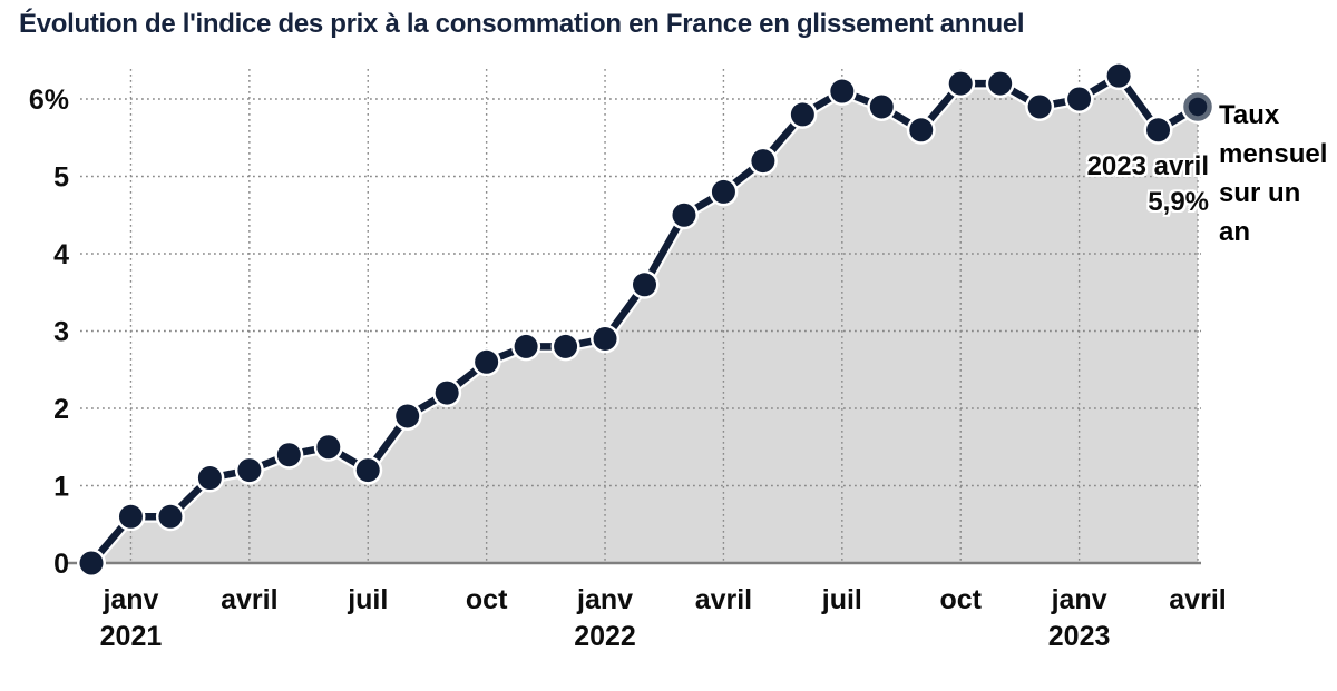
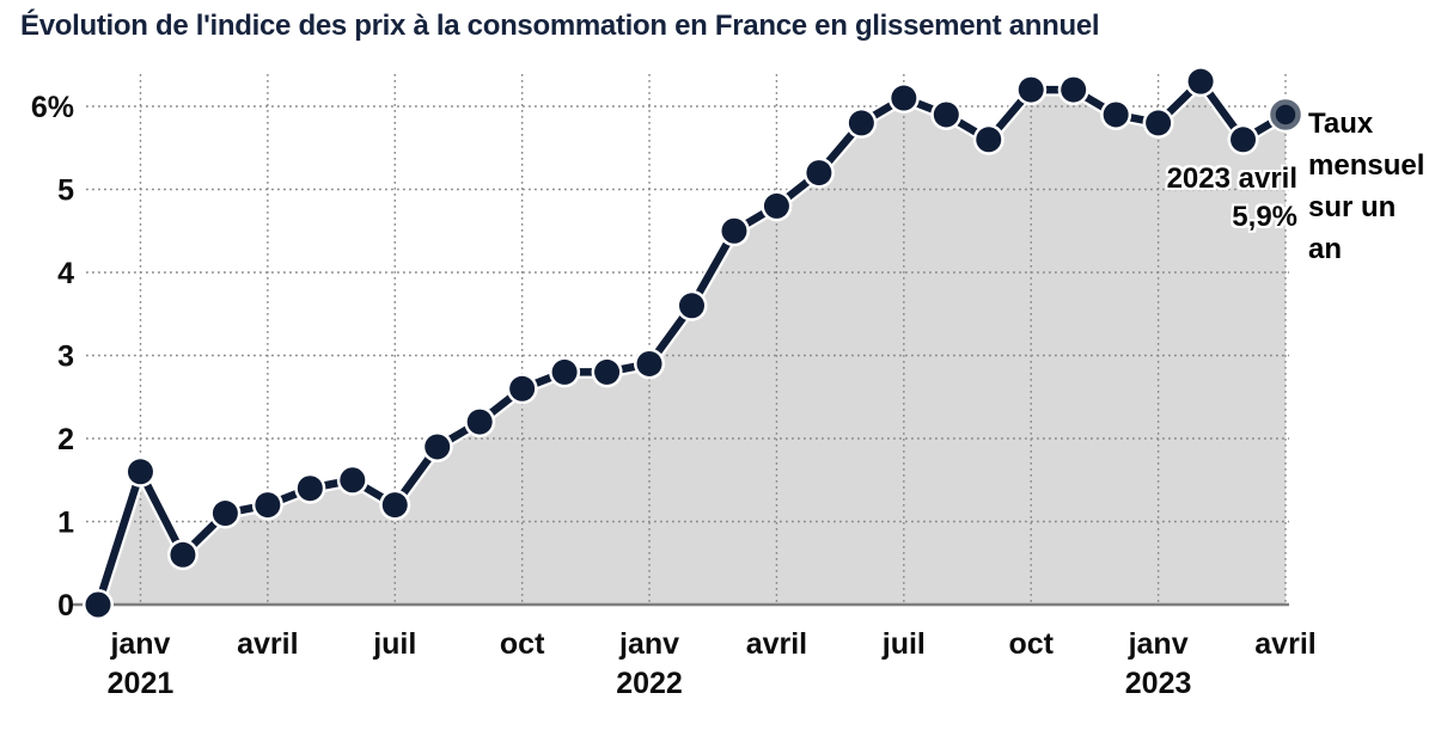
janv 2021: 0.6% -> 1.6%
janv 2023: 6.0% -> 5.8%
